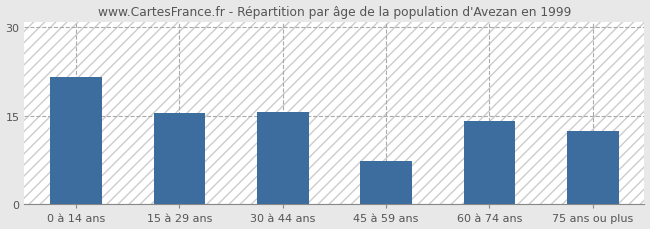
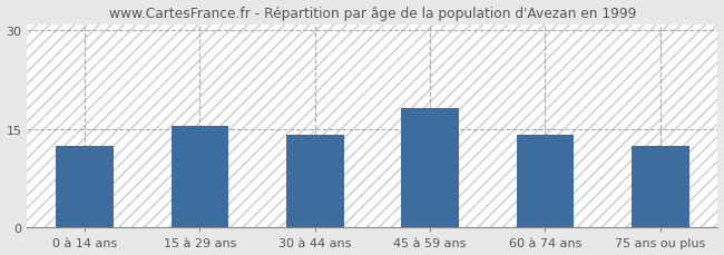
0 à 14 ans: 21.6 -> 12.5
30 à 44 ans: 15.6 -> 14.2
45 à 59 ans: 7.4 -> 18.2
